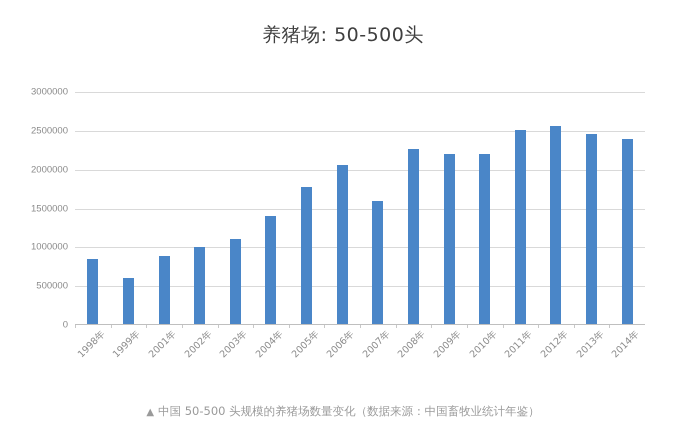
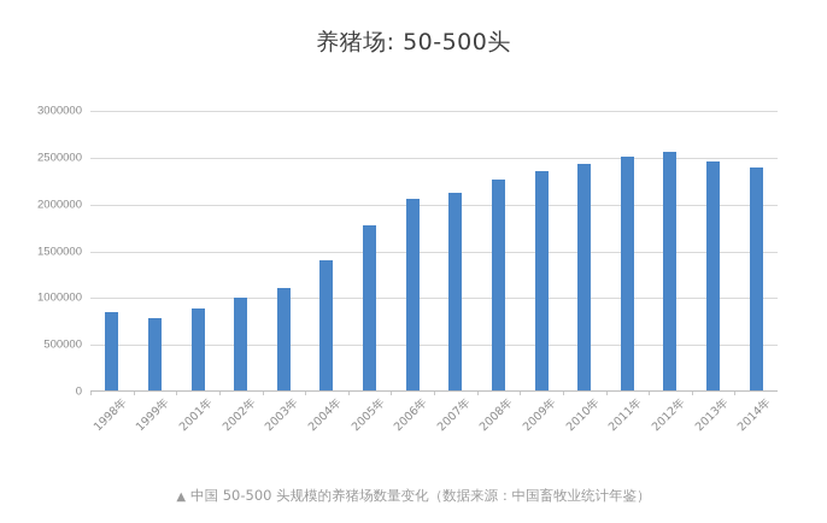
1999年: 600000 -> 800000
2007年: 1600000 -> 2100000
2009年: 2200000 -> 2400000
2010年: 2200000 -> 2400000
